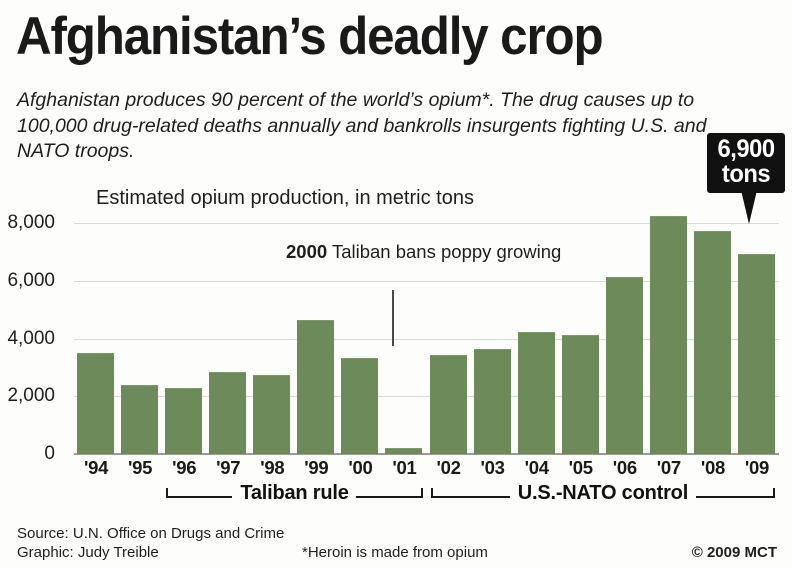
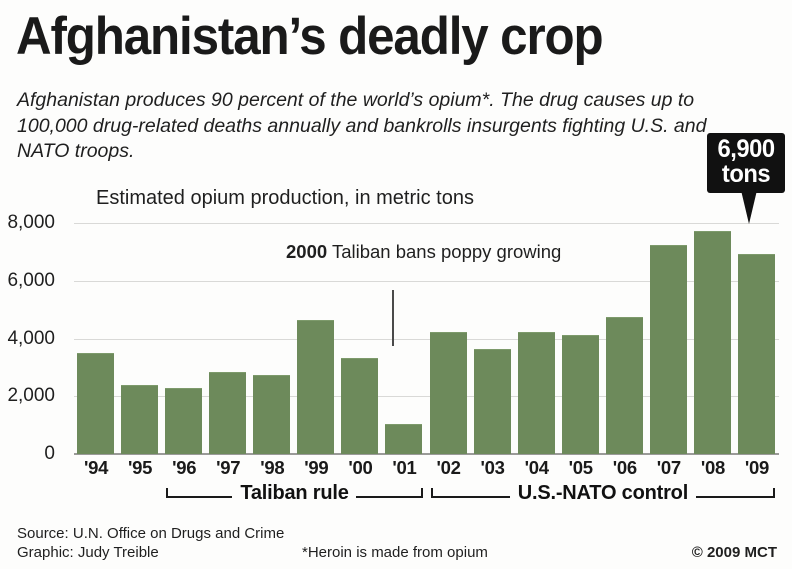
'01: 200 -> 1000
'02: 3400 -> 4200
'06: 6100 -> 4700
'07: 8200 -> 7200
